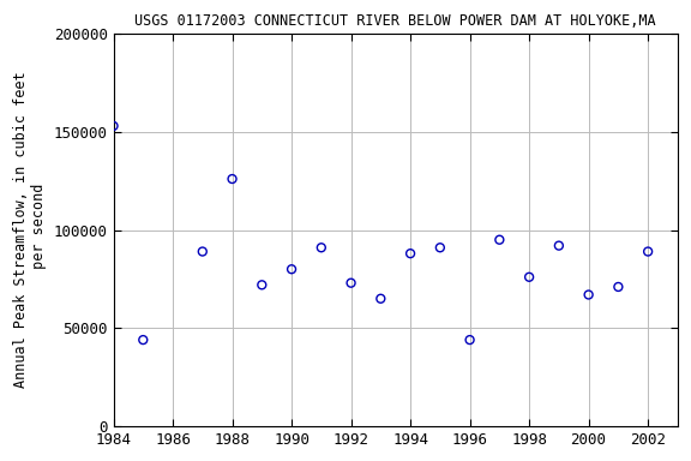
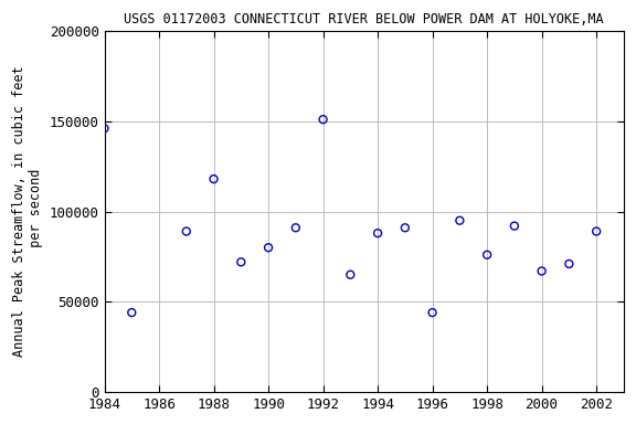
1984: 153000 -> 146000
1988: 126000 -> 118000
1992: 73000 -> 151000
